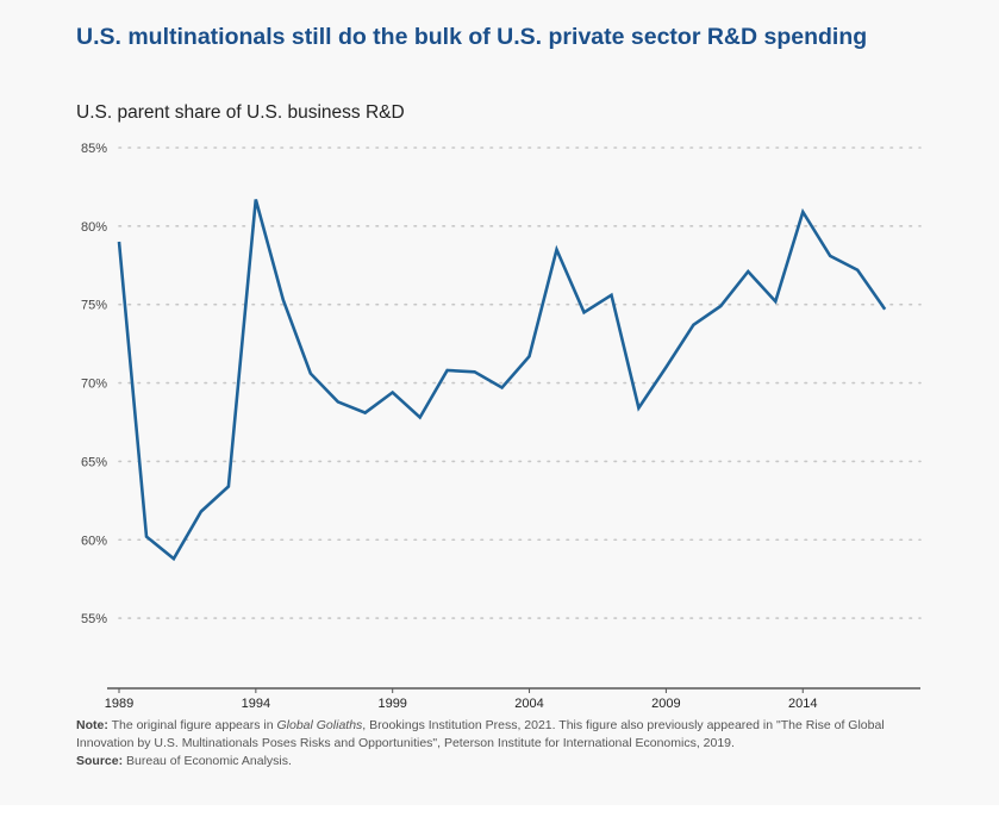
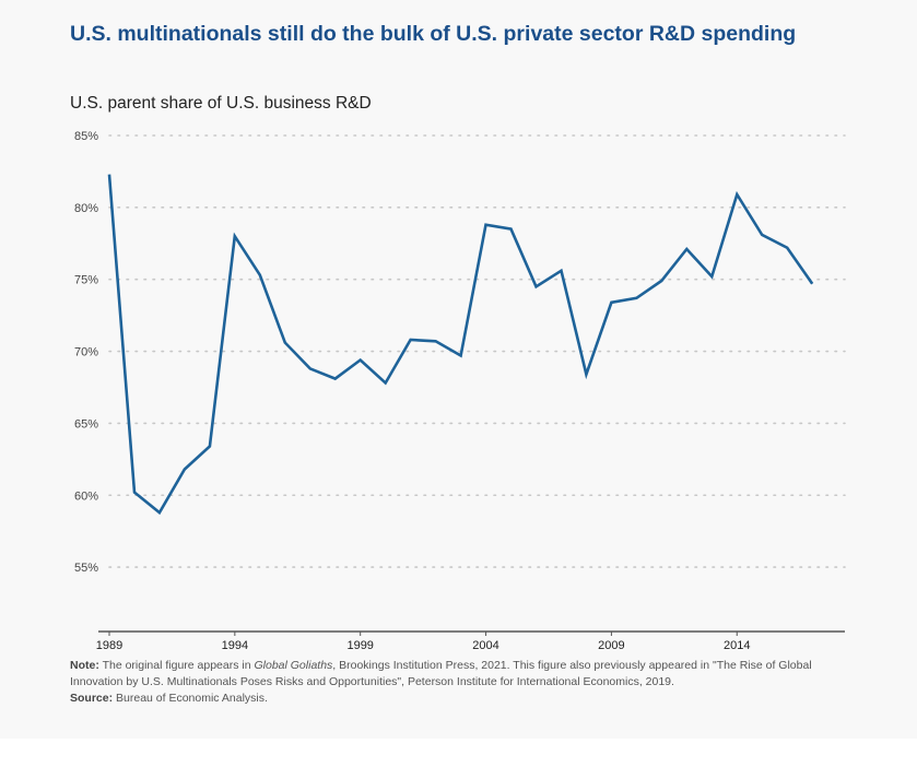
1989: 79.0% -> 82.3%
1994: 81.7% -> 78.0%
2004: 71.7% -> 78.8%
2009: 71.0% -> 73.4%
